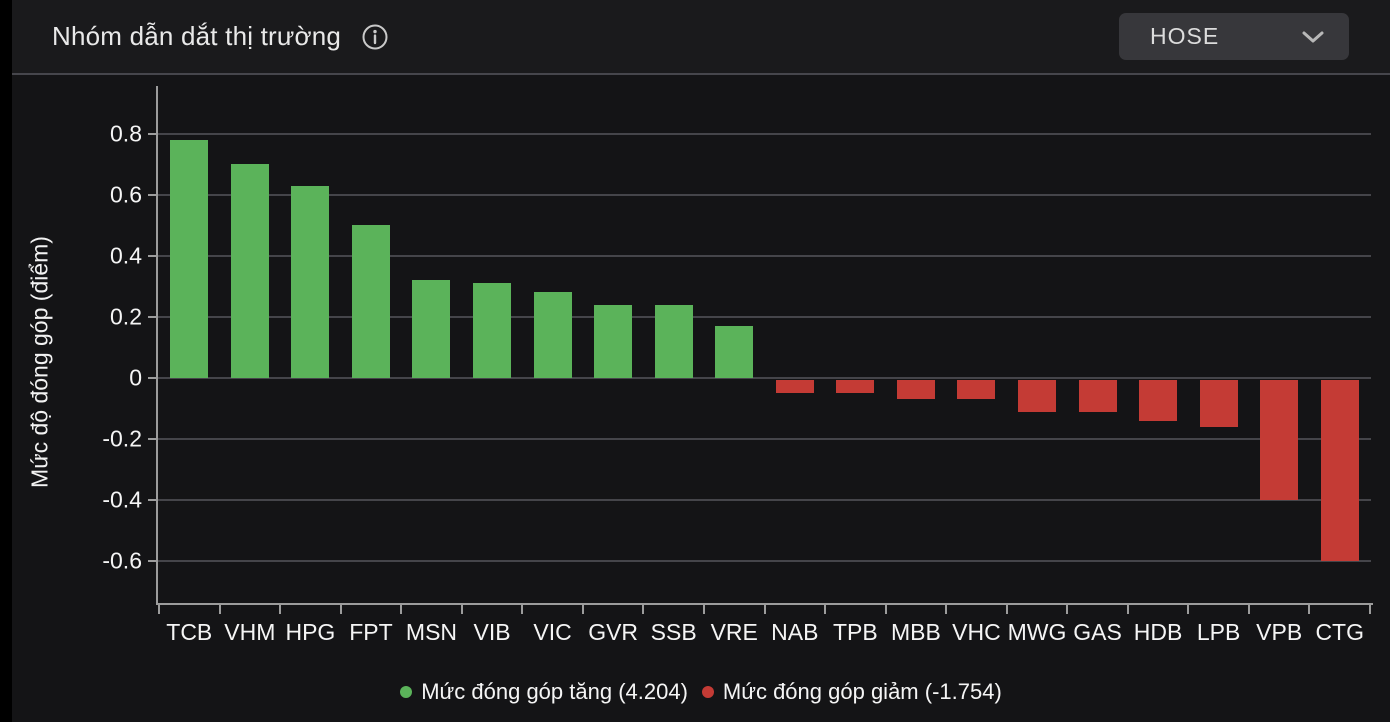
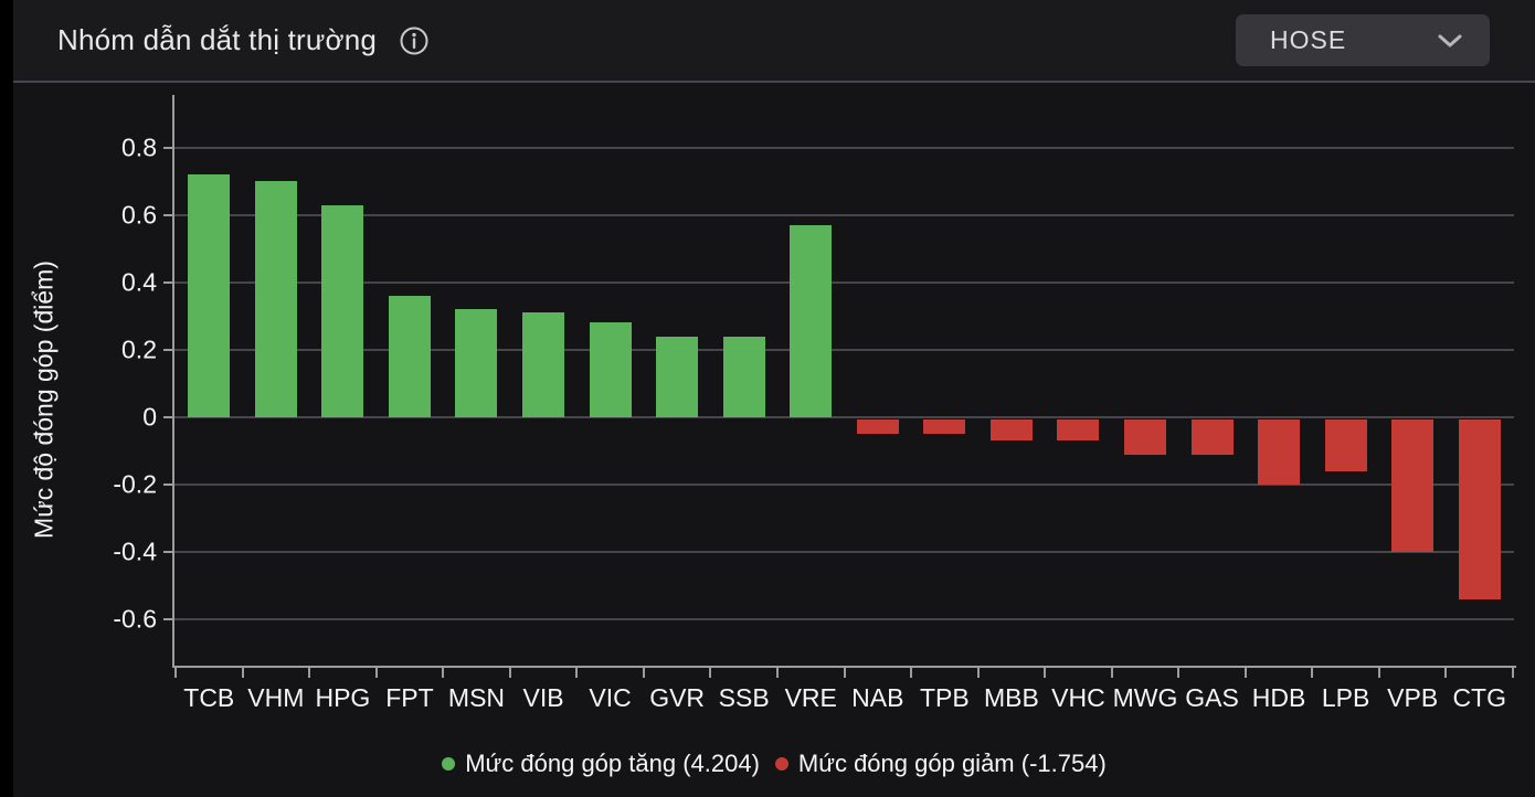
TCB: 0.78 -> 0.72
FPT: 0.50 -> 0.36
VRE: 0.17 -> 0.57
HDB: -0.14 -> -0.20
CTG: -0.60 -> -0.54
